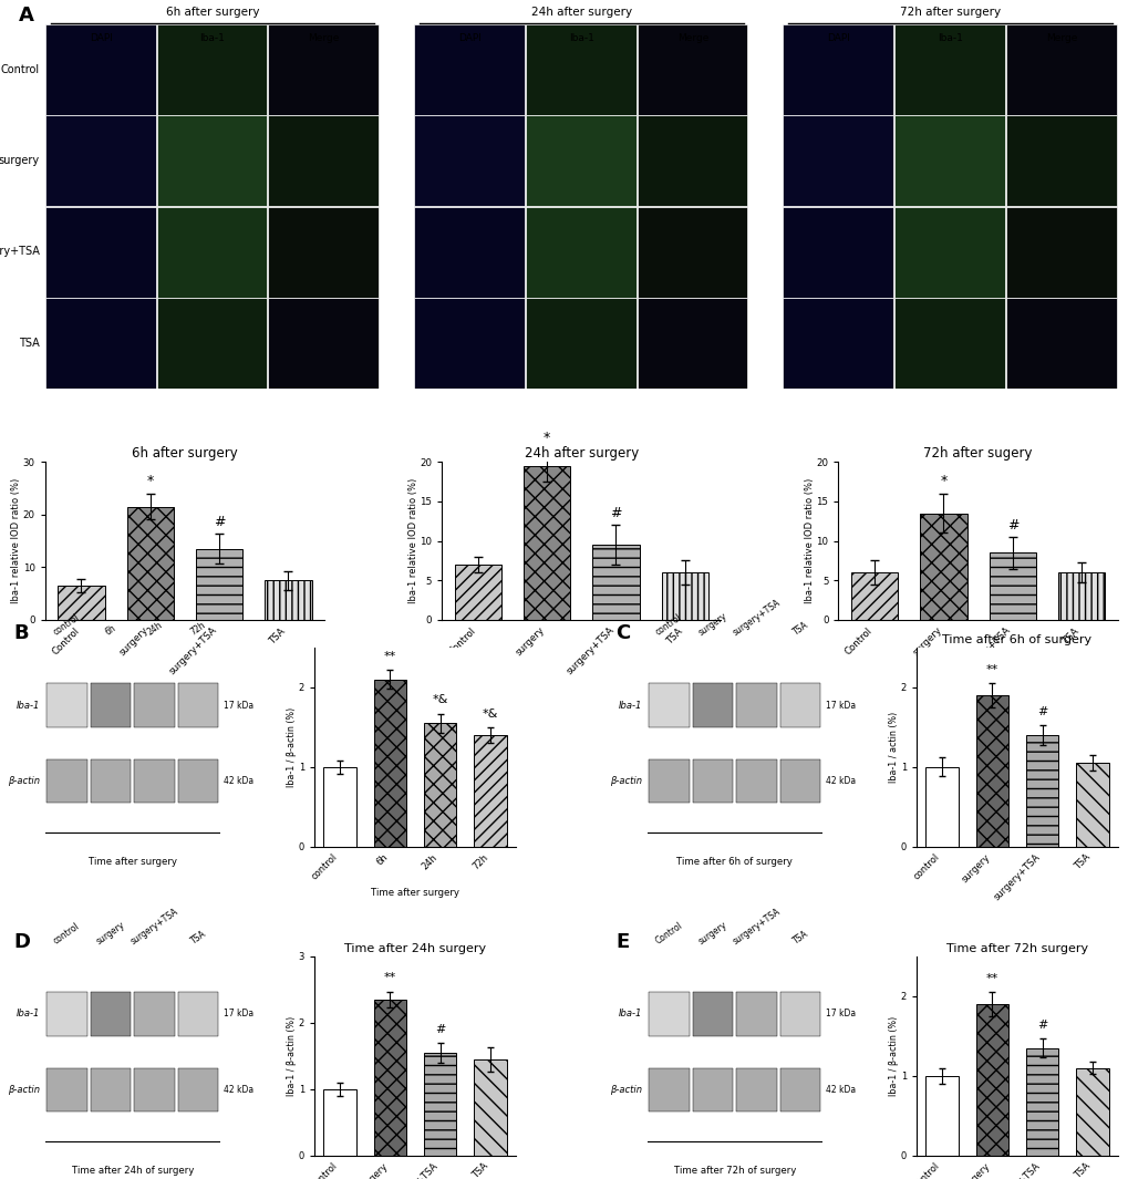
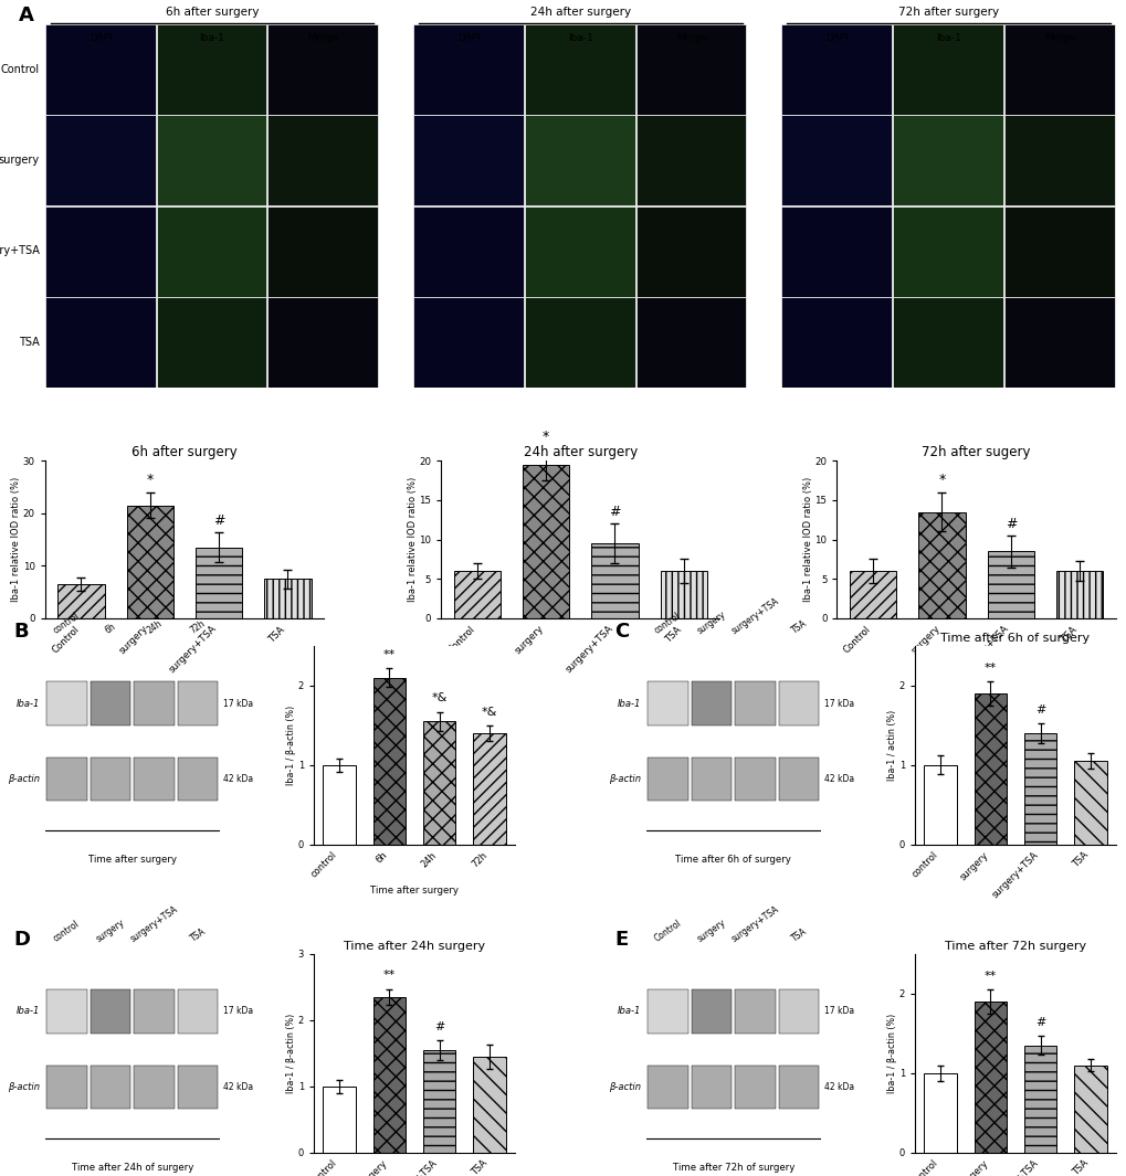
24h after surgery/Control: 7.0 -> 6.0
